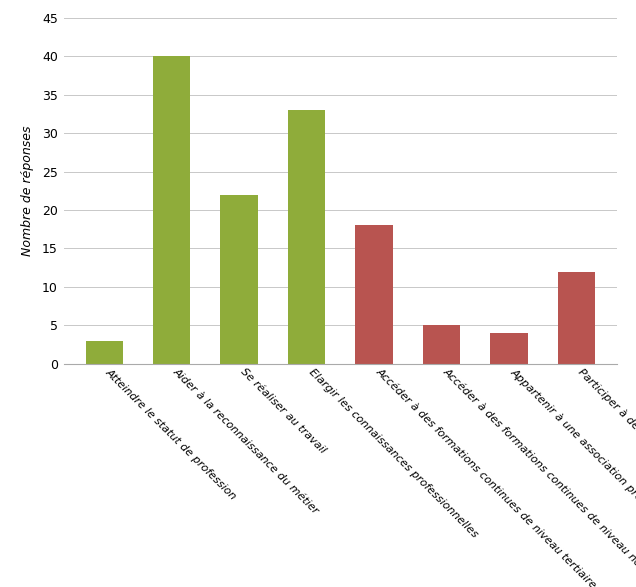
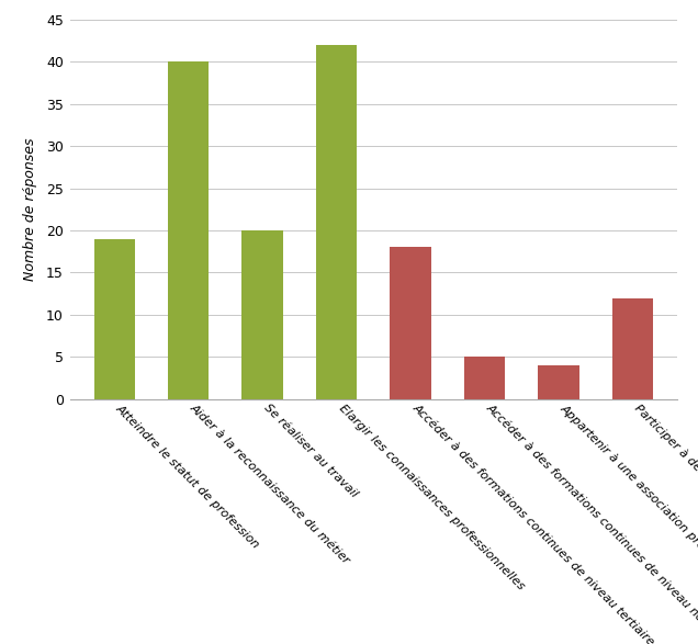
Atteindre le statut de profession: 3 -> 19
Se réaliser au travail: 22 -> 20
Elargir les connaissances professionnelles: 33 -> 42
